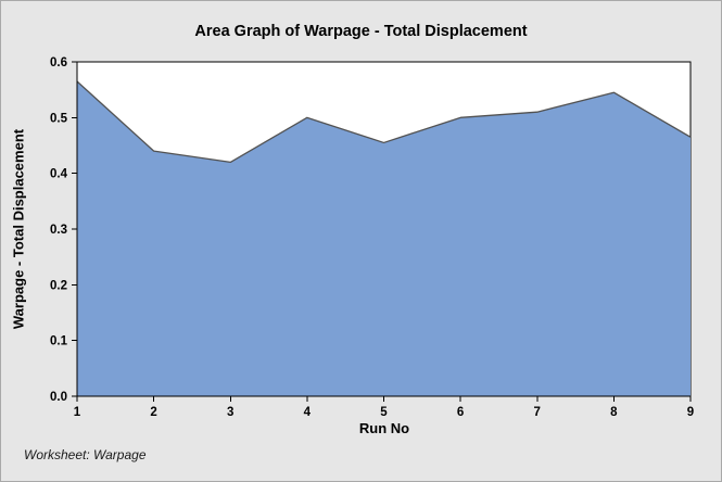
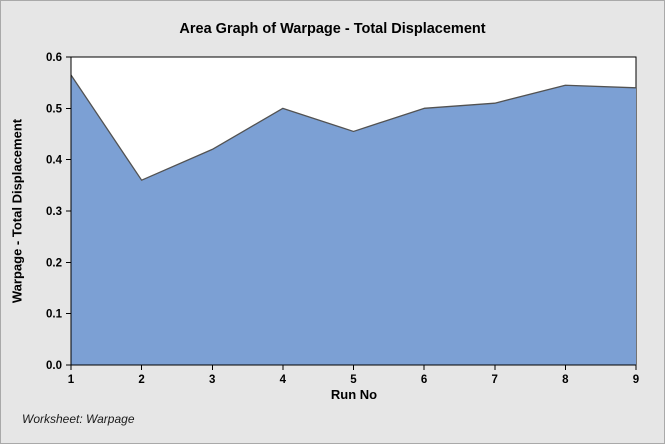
2: 0.44 -> 0.36
9: 0.47 -> 0.54
